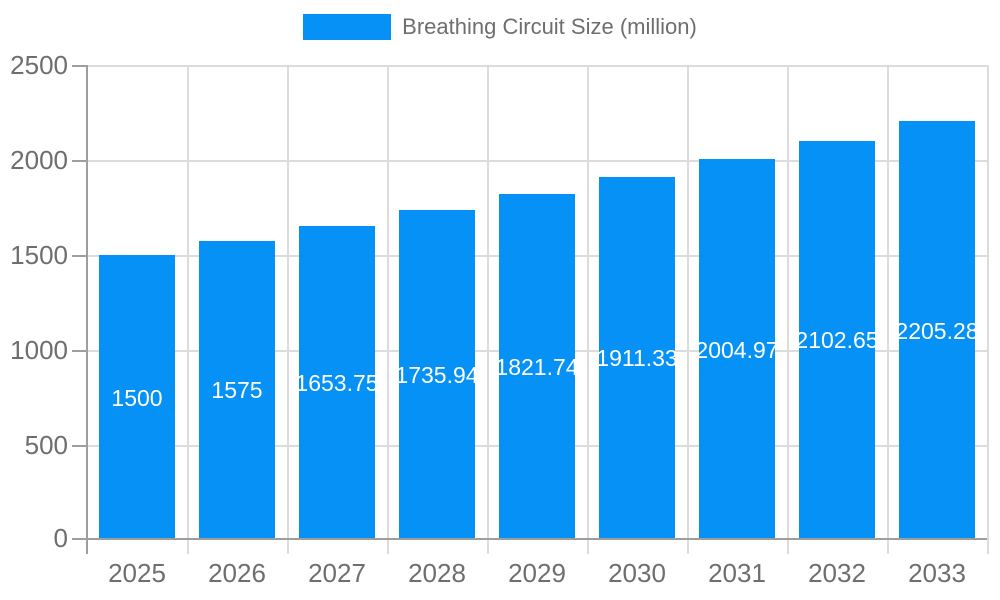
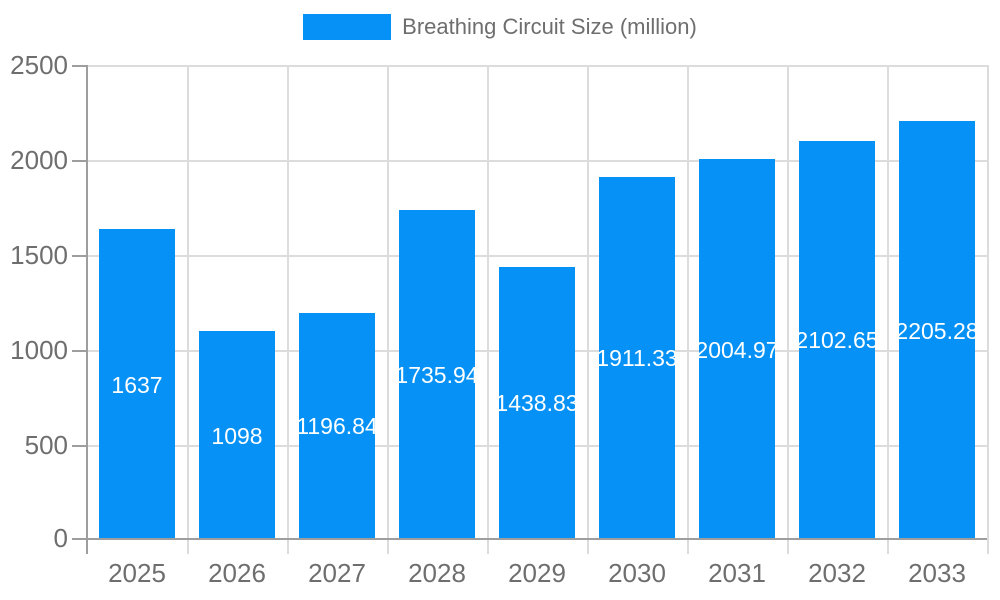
2025: 1500 -> 1637
2026: 1575 -> 1098
2027: 1653.75 -> 1196.84
2029: 1821.74 -> 1438.83
